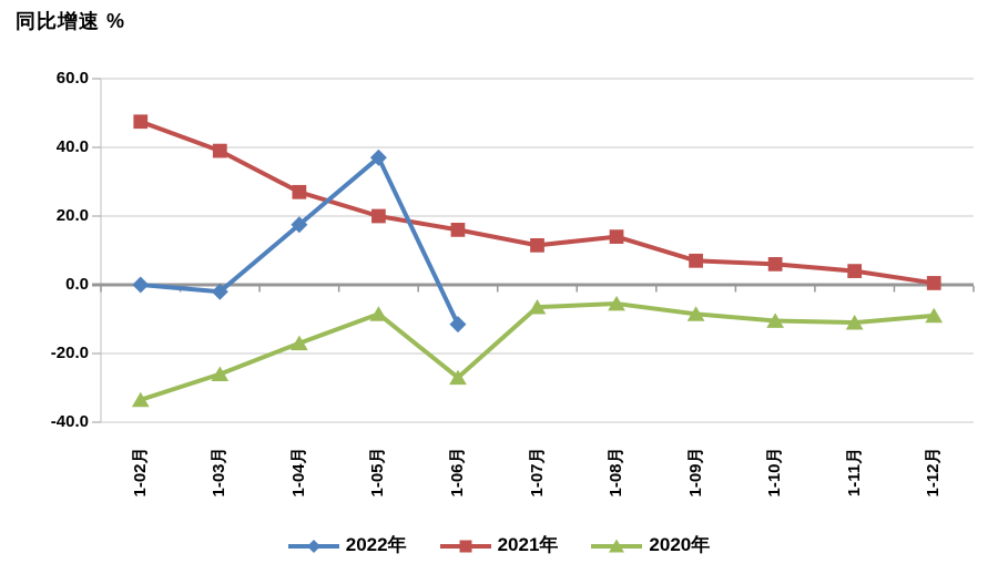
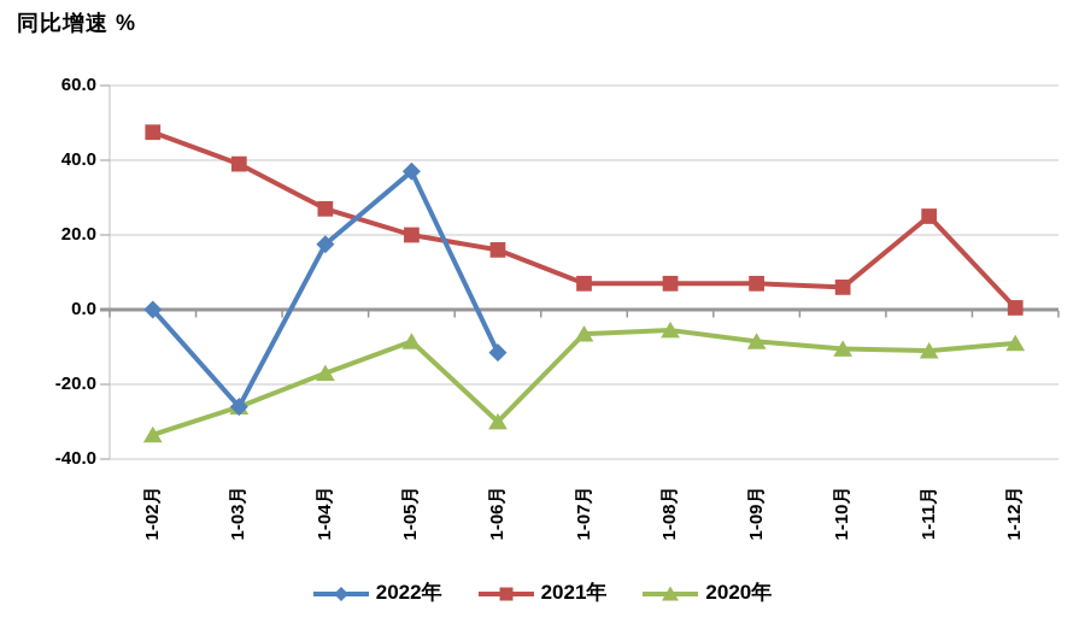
2022年/1-03月: -2 -> -26
2020年/1-06月: -27 -> -30
2021年/1-07月: 12 -> 7
2021年/1-08月: 14 -> 7
2021年/1-11月: 4 -> 25
